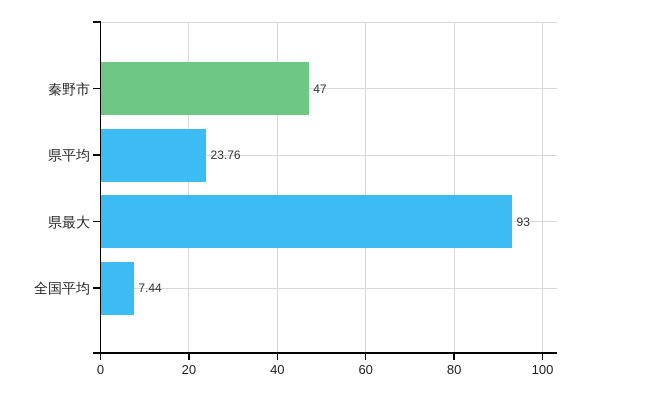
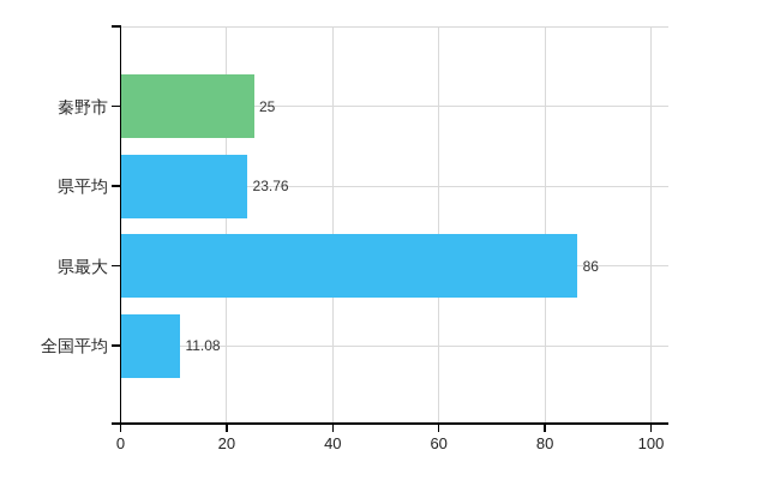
秦野市: 47 -> 25
県最大: 93 -> 86
全国平均: 7.44 -> 11.08
